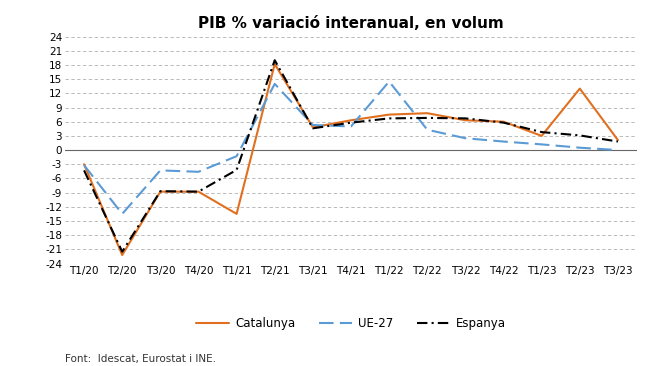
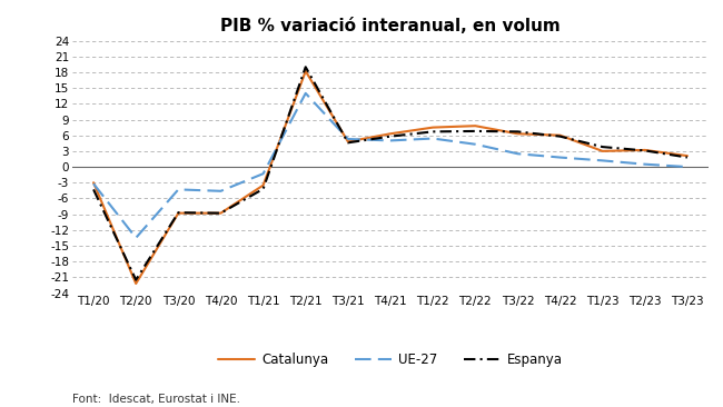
Catalunya/T1/21: -13.5 -> -3.5
UE-27/T1/22: 14.5 -> 5.4
Catalunya/T2/23: 13.0 -> 3.2
